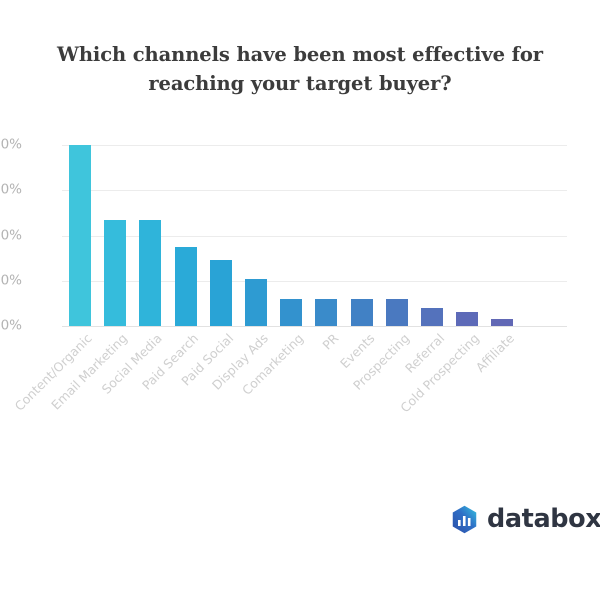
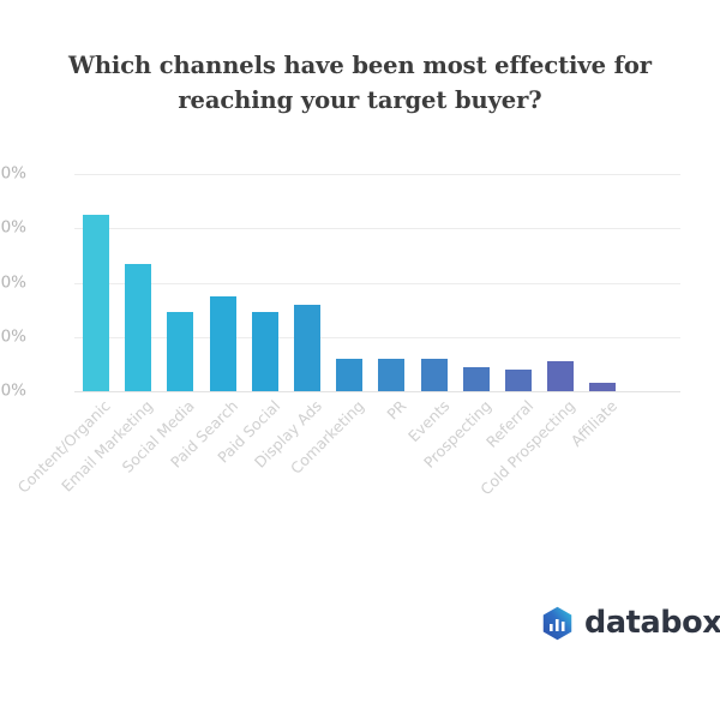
Content/Organic: 80% -> 65%
Social Media: 47% -> 29%
Display Ads: 21% -> 32%
Prospecting: 12% -> 9%
Cold Prospecting: 6% -> 11%
